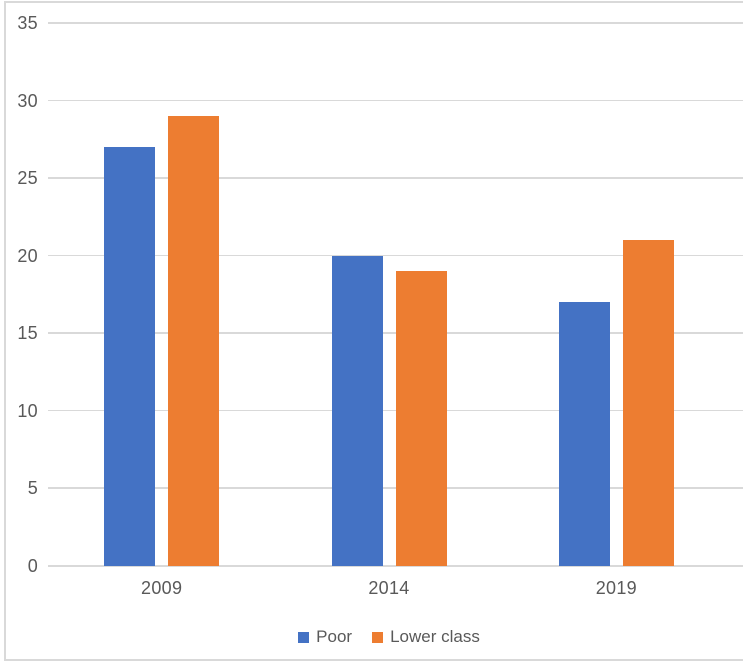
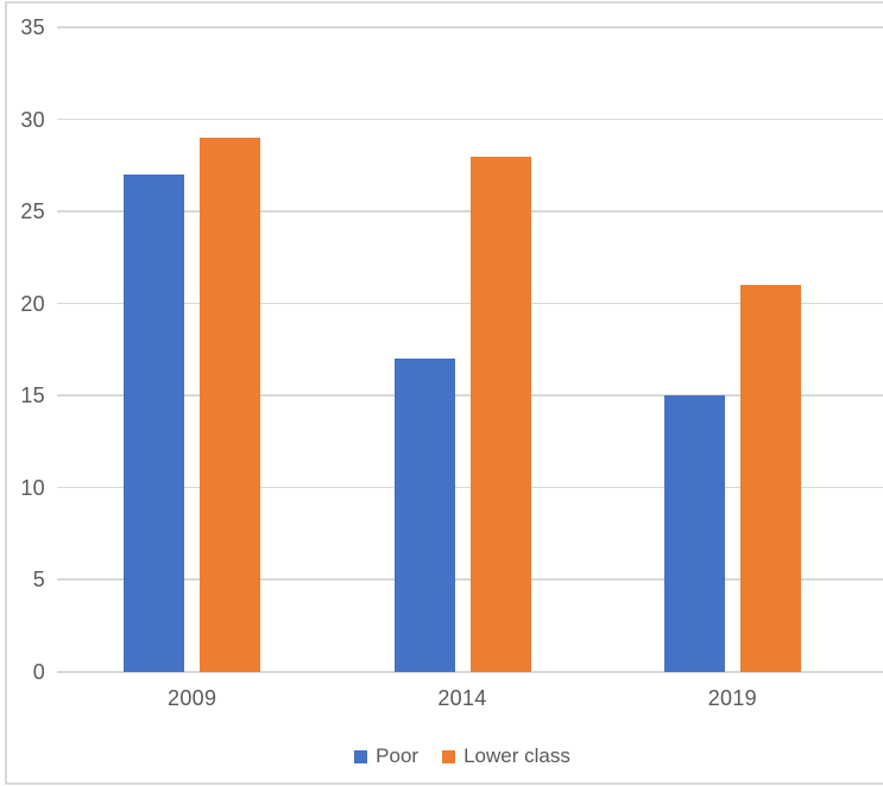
Poor/2014: 20 -> 17
Lower class/2014: 19 -> 28
Poor/2019: 17 -> 15
